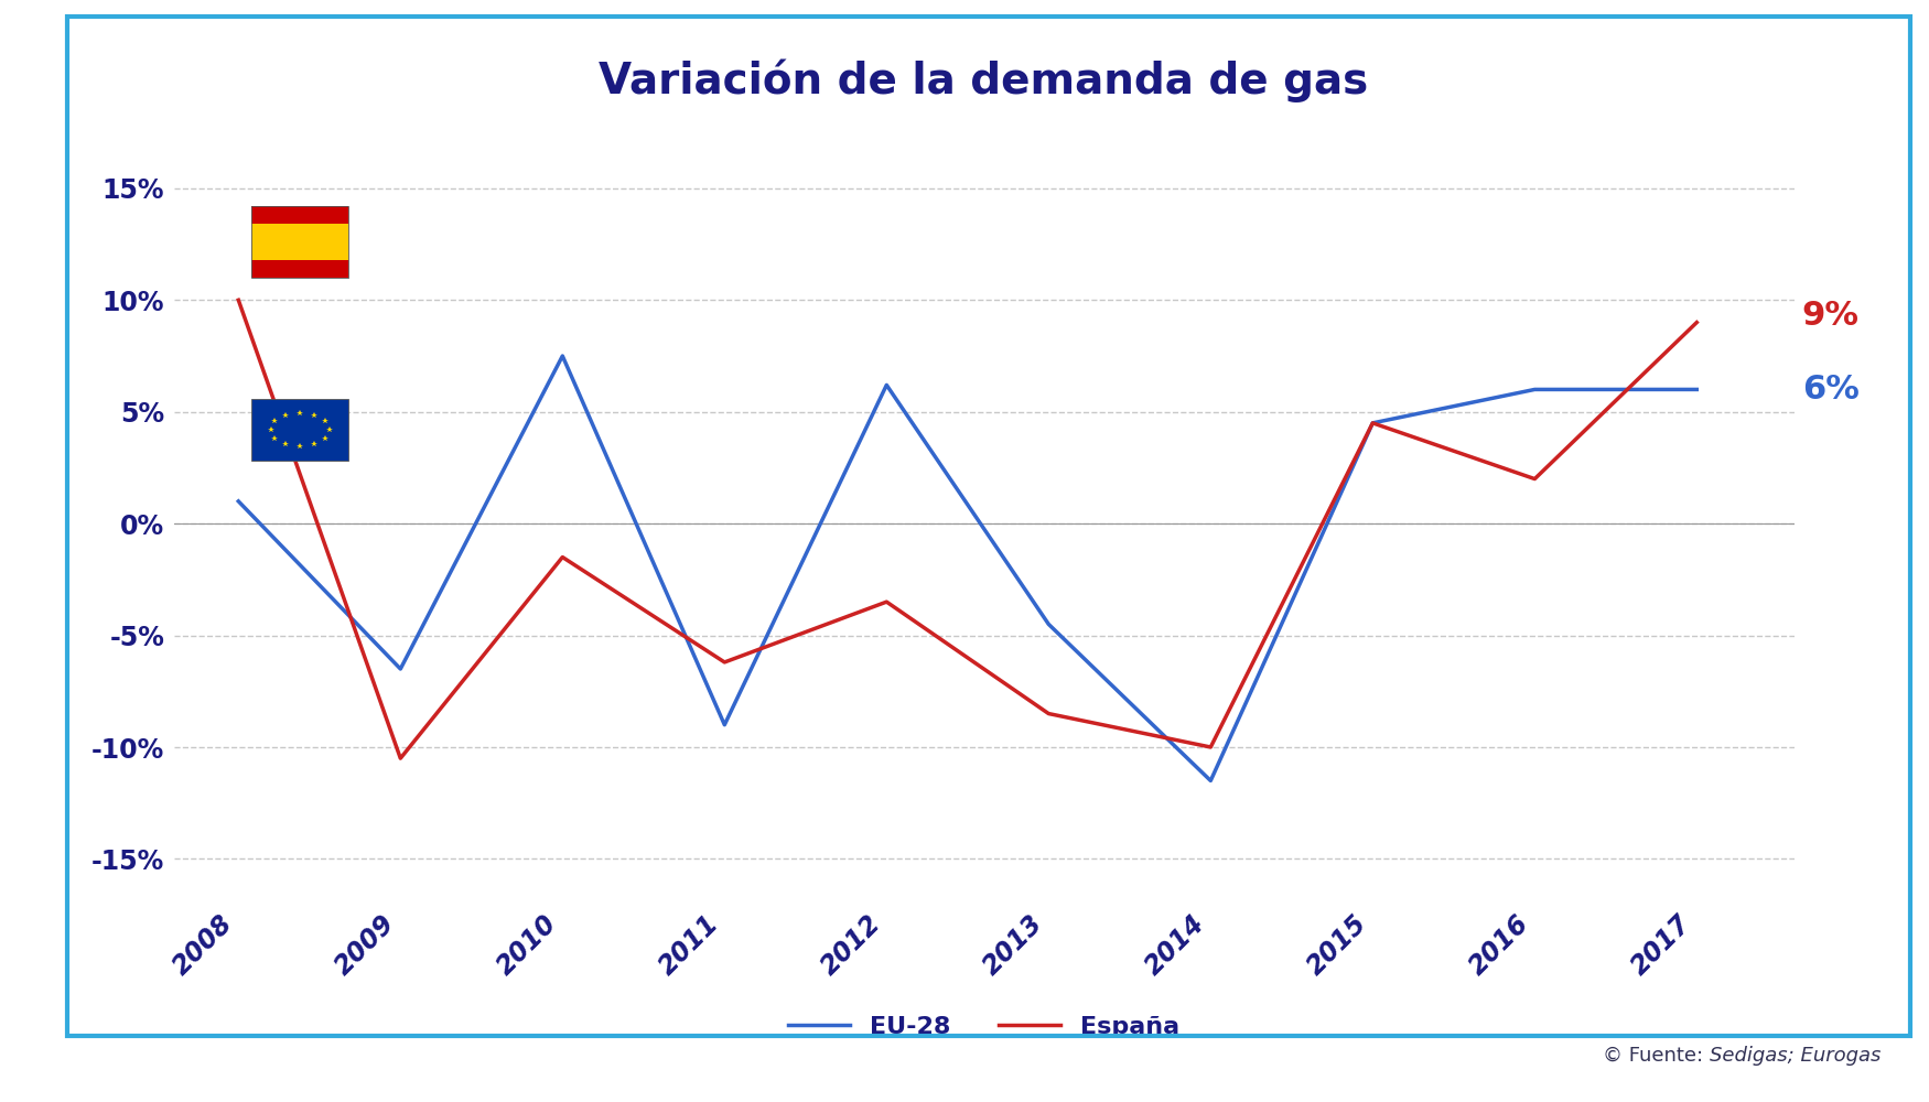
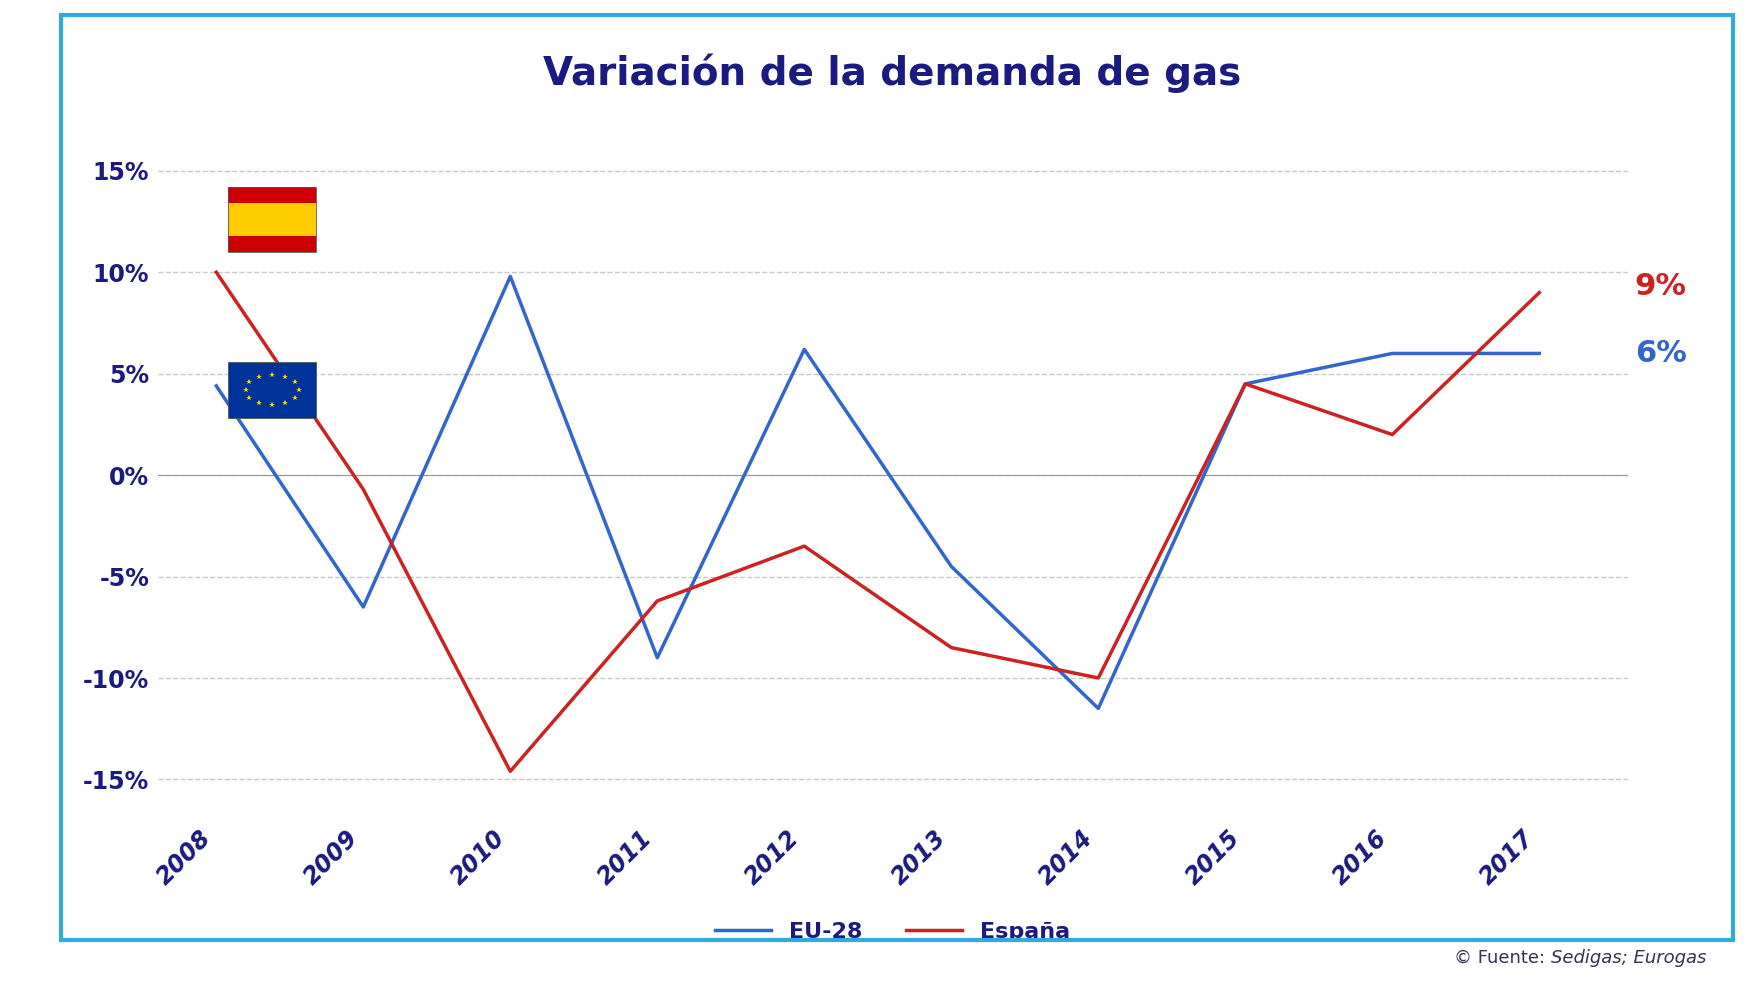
EU-28/2008: 1.0% -> 4.4%
España/2009: -10.5% -> -0.7%
EU-28/2010: 7.5% -> 9.8%
España/2010: -1.5% -> -14.6%
